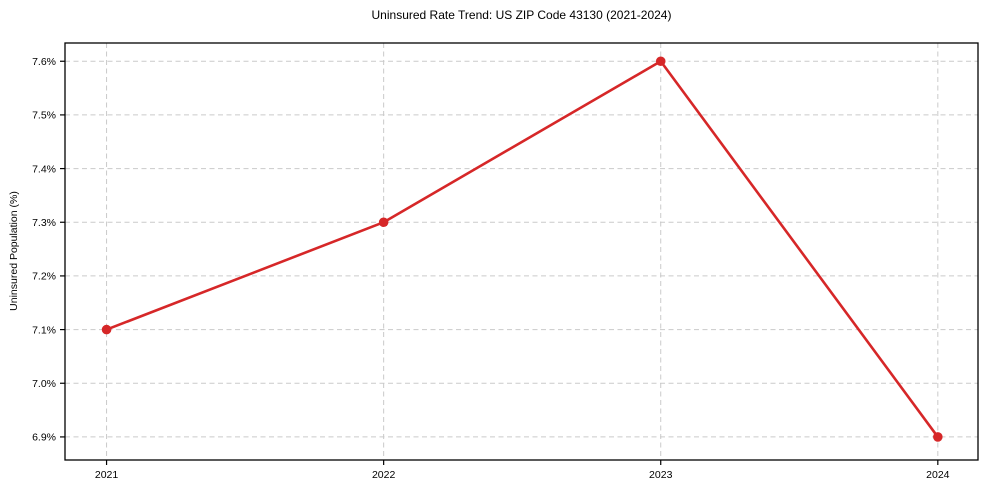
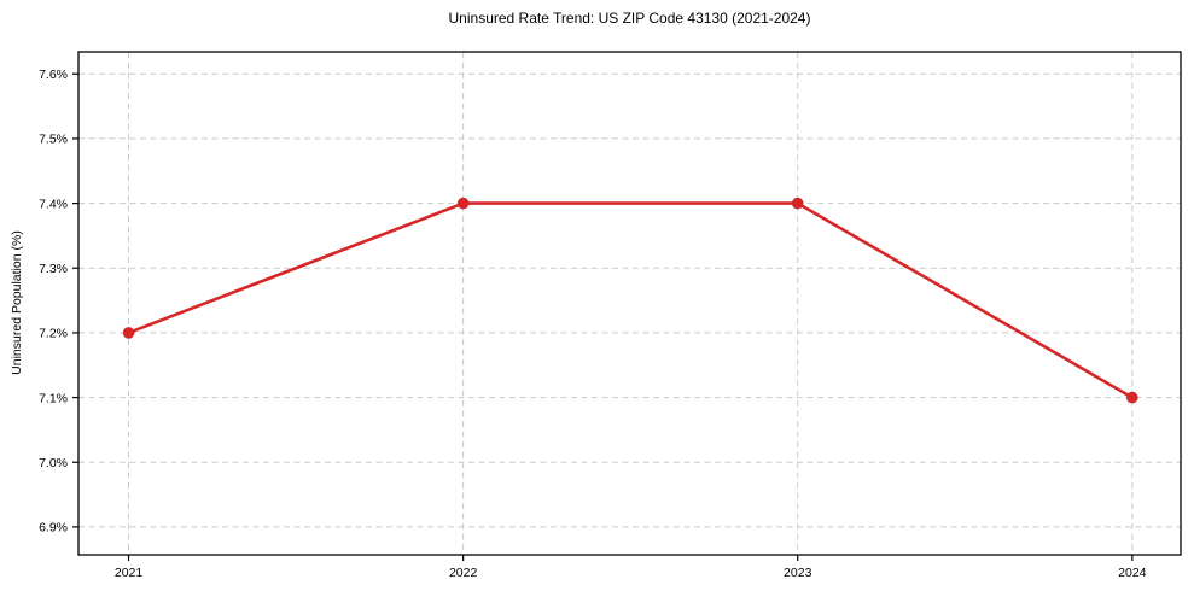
2021: 7.1% -> 7.2%
2022: 7.3% -> 7.4%
2023: 7.6% -> 7.4%
2024: 6.9% -> 7.1%
